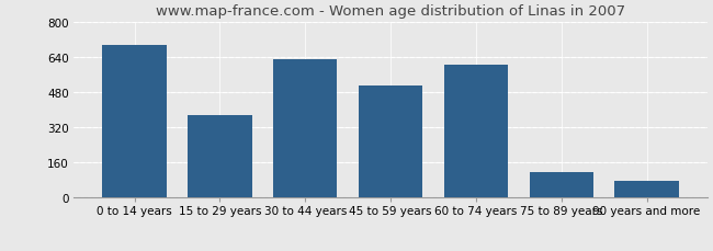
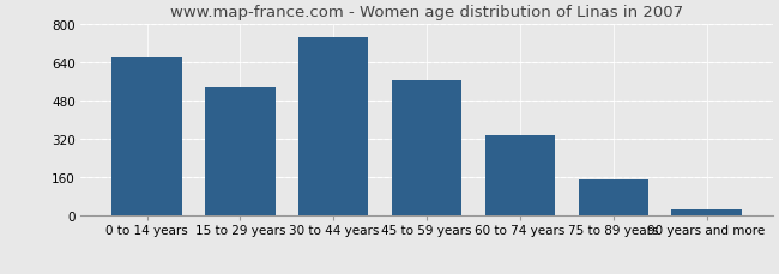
0 to 14 years: 695 -> 660
15 to 29 years: 375 -> 535
30 to 44 years: 630 -> 745
45 to 59 years: 510 -> 565
60 to 74 years: 605 -> 335
75 to 89 years: 115 -> 150
90 years and more: 75 -> 25
